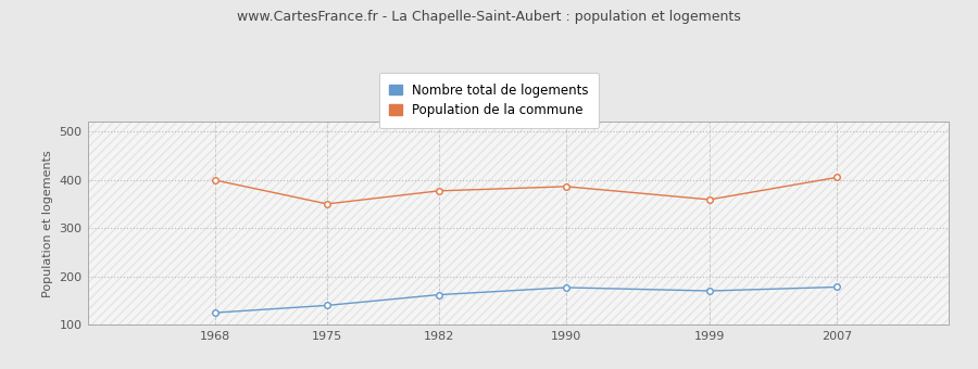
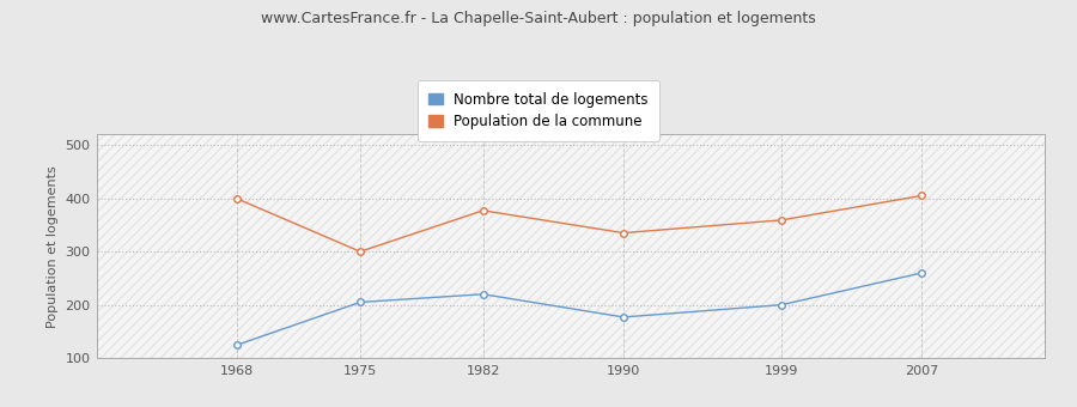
Nombre total de logements/1975: 140 -> 205
Population de la commune/1975: 350 -> 300
Nombre total de logements/1982: 162 -> 220
Population de la commune/1990: 386 -> 335
Nombre total de logements/1999: 170 -> 200
Nombre total de logements/2007: 178 -> 260
